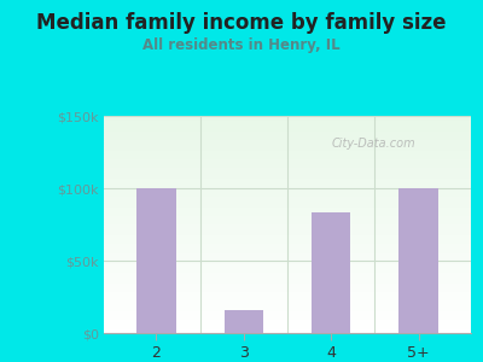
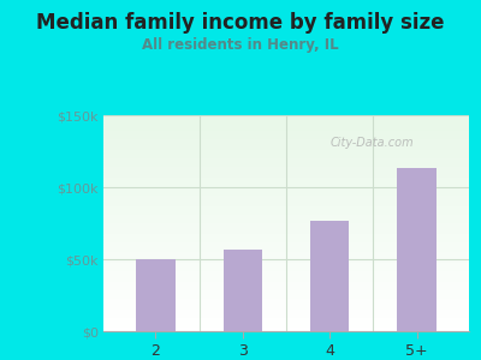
2: $100k -> $50k
3: $16k -> $57k
4: $83k -> $77k
5+: $100k -> $113k
